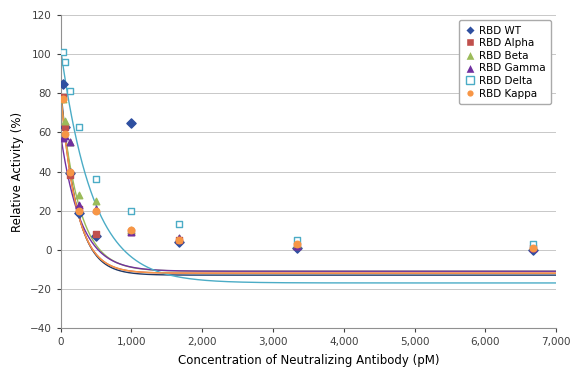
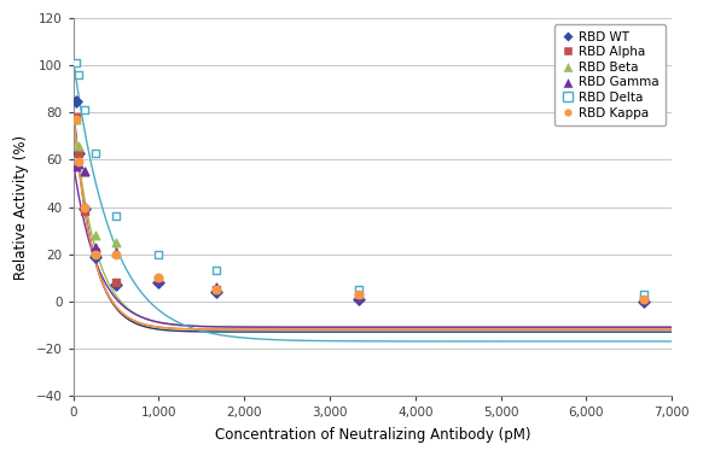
RBD WT/1,000: 65 -> 8
